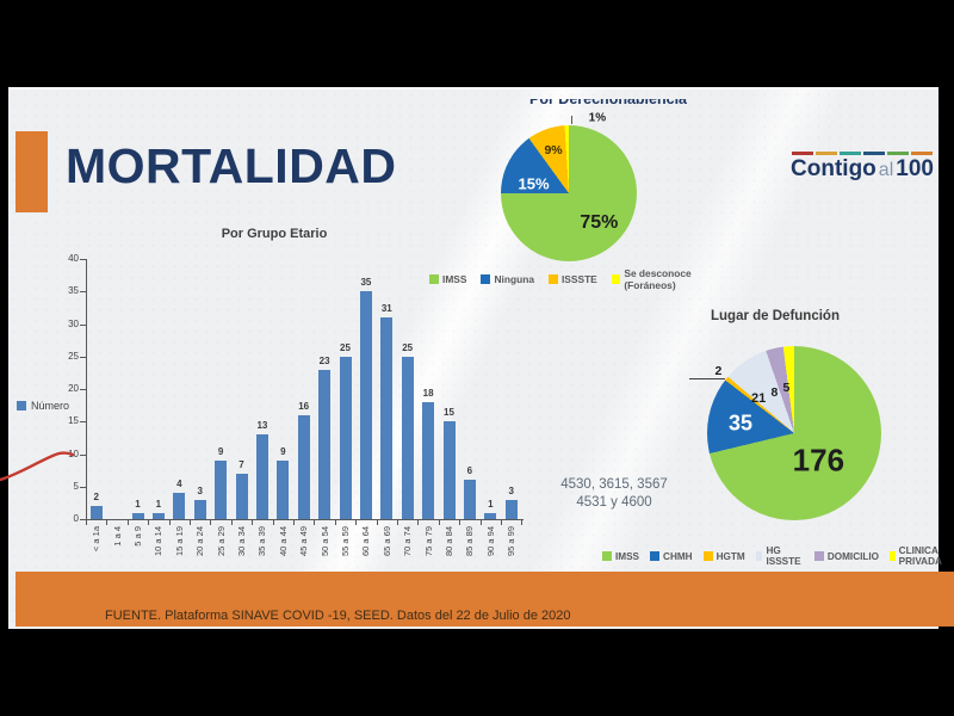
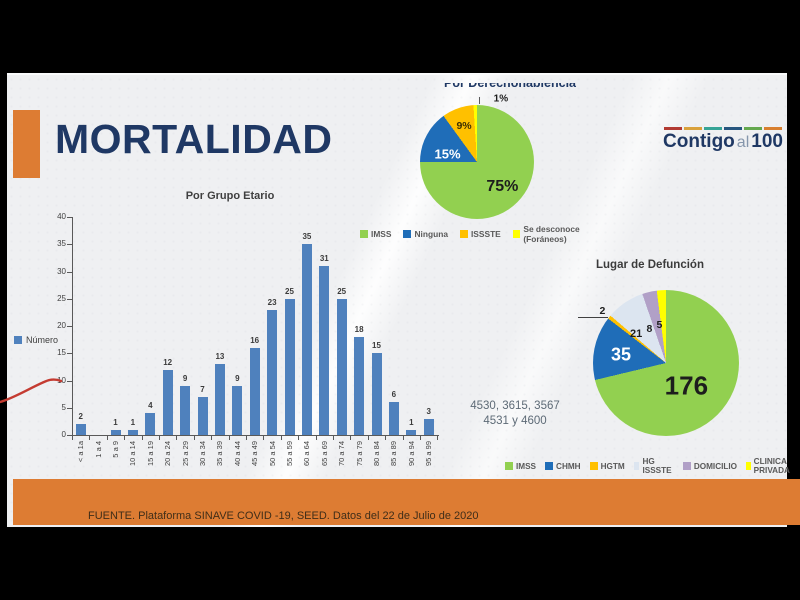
Por Grupo Etario/20 a 24: 3 -> 12
